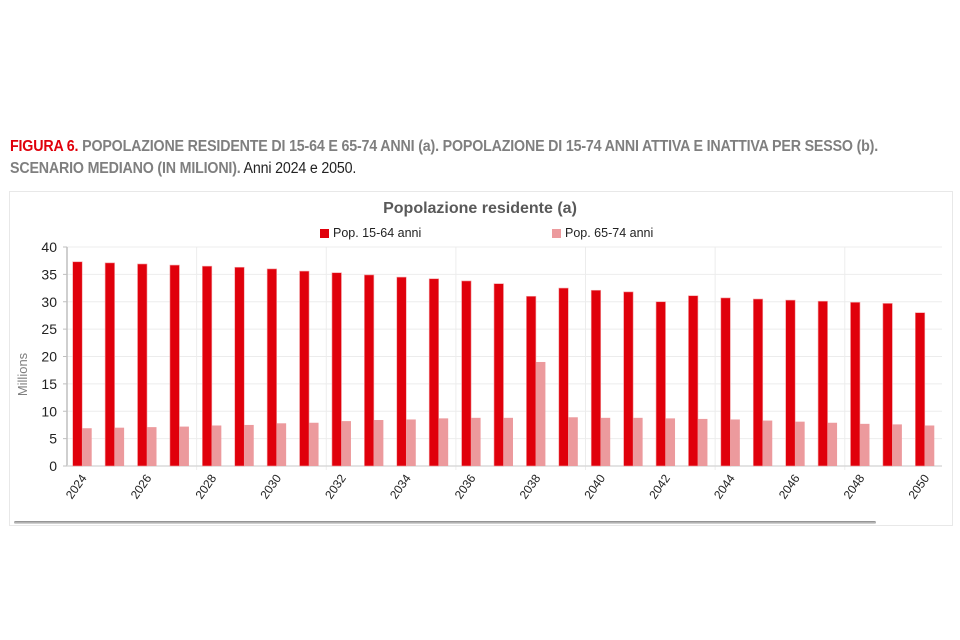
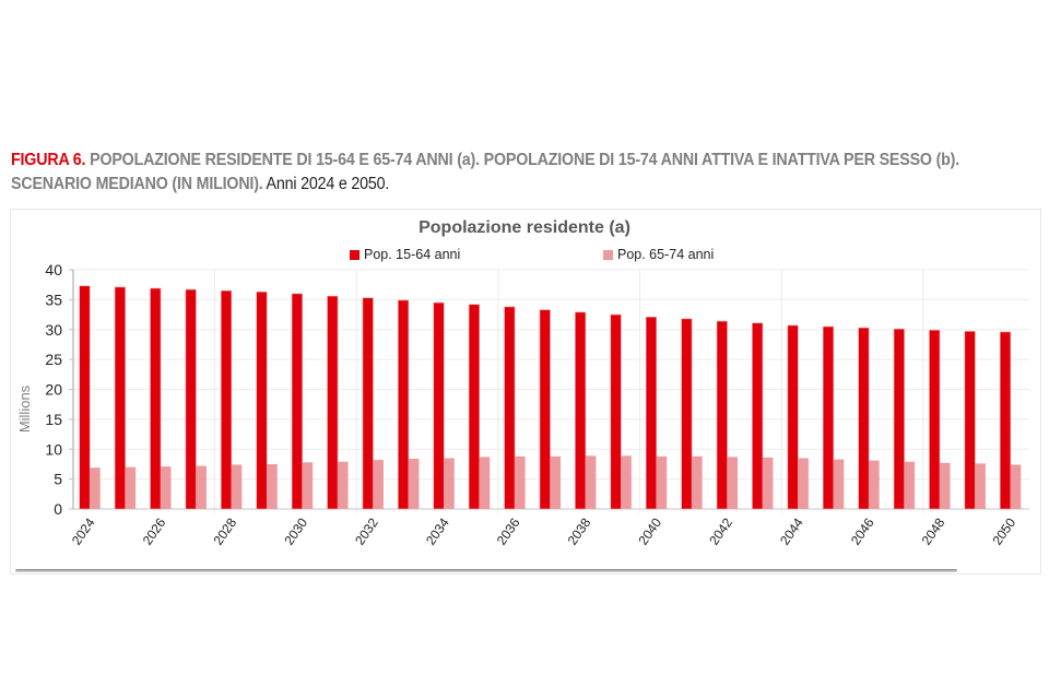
Pop. 15-64 anni/2038: 31 -> 33
Pop. 65-74 anni/2038: 19 -> 9
Pop. 15-64 anni/2042: 30 -> 31
Pop. 15-64 anni/2050: 28 -> 30
